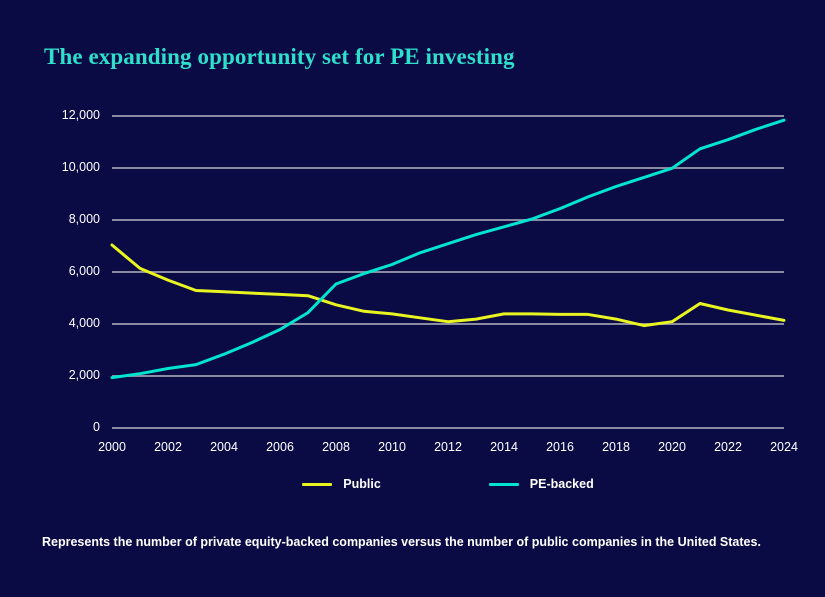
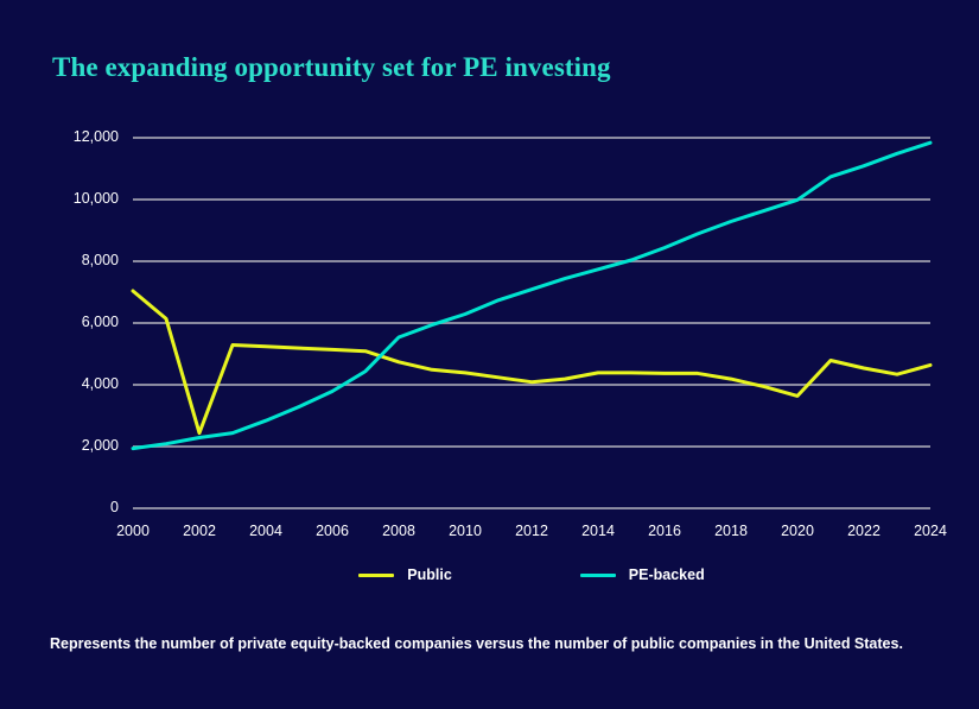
Public/2002: 5600 -> 2400
Public/2020: 4000 -> 3600
Public/2024: 4100 -> 4600
